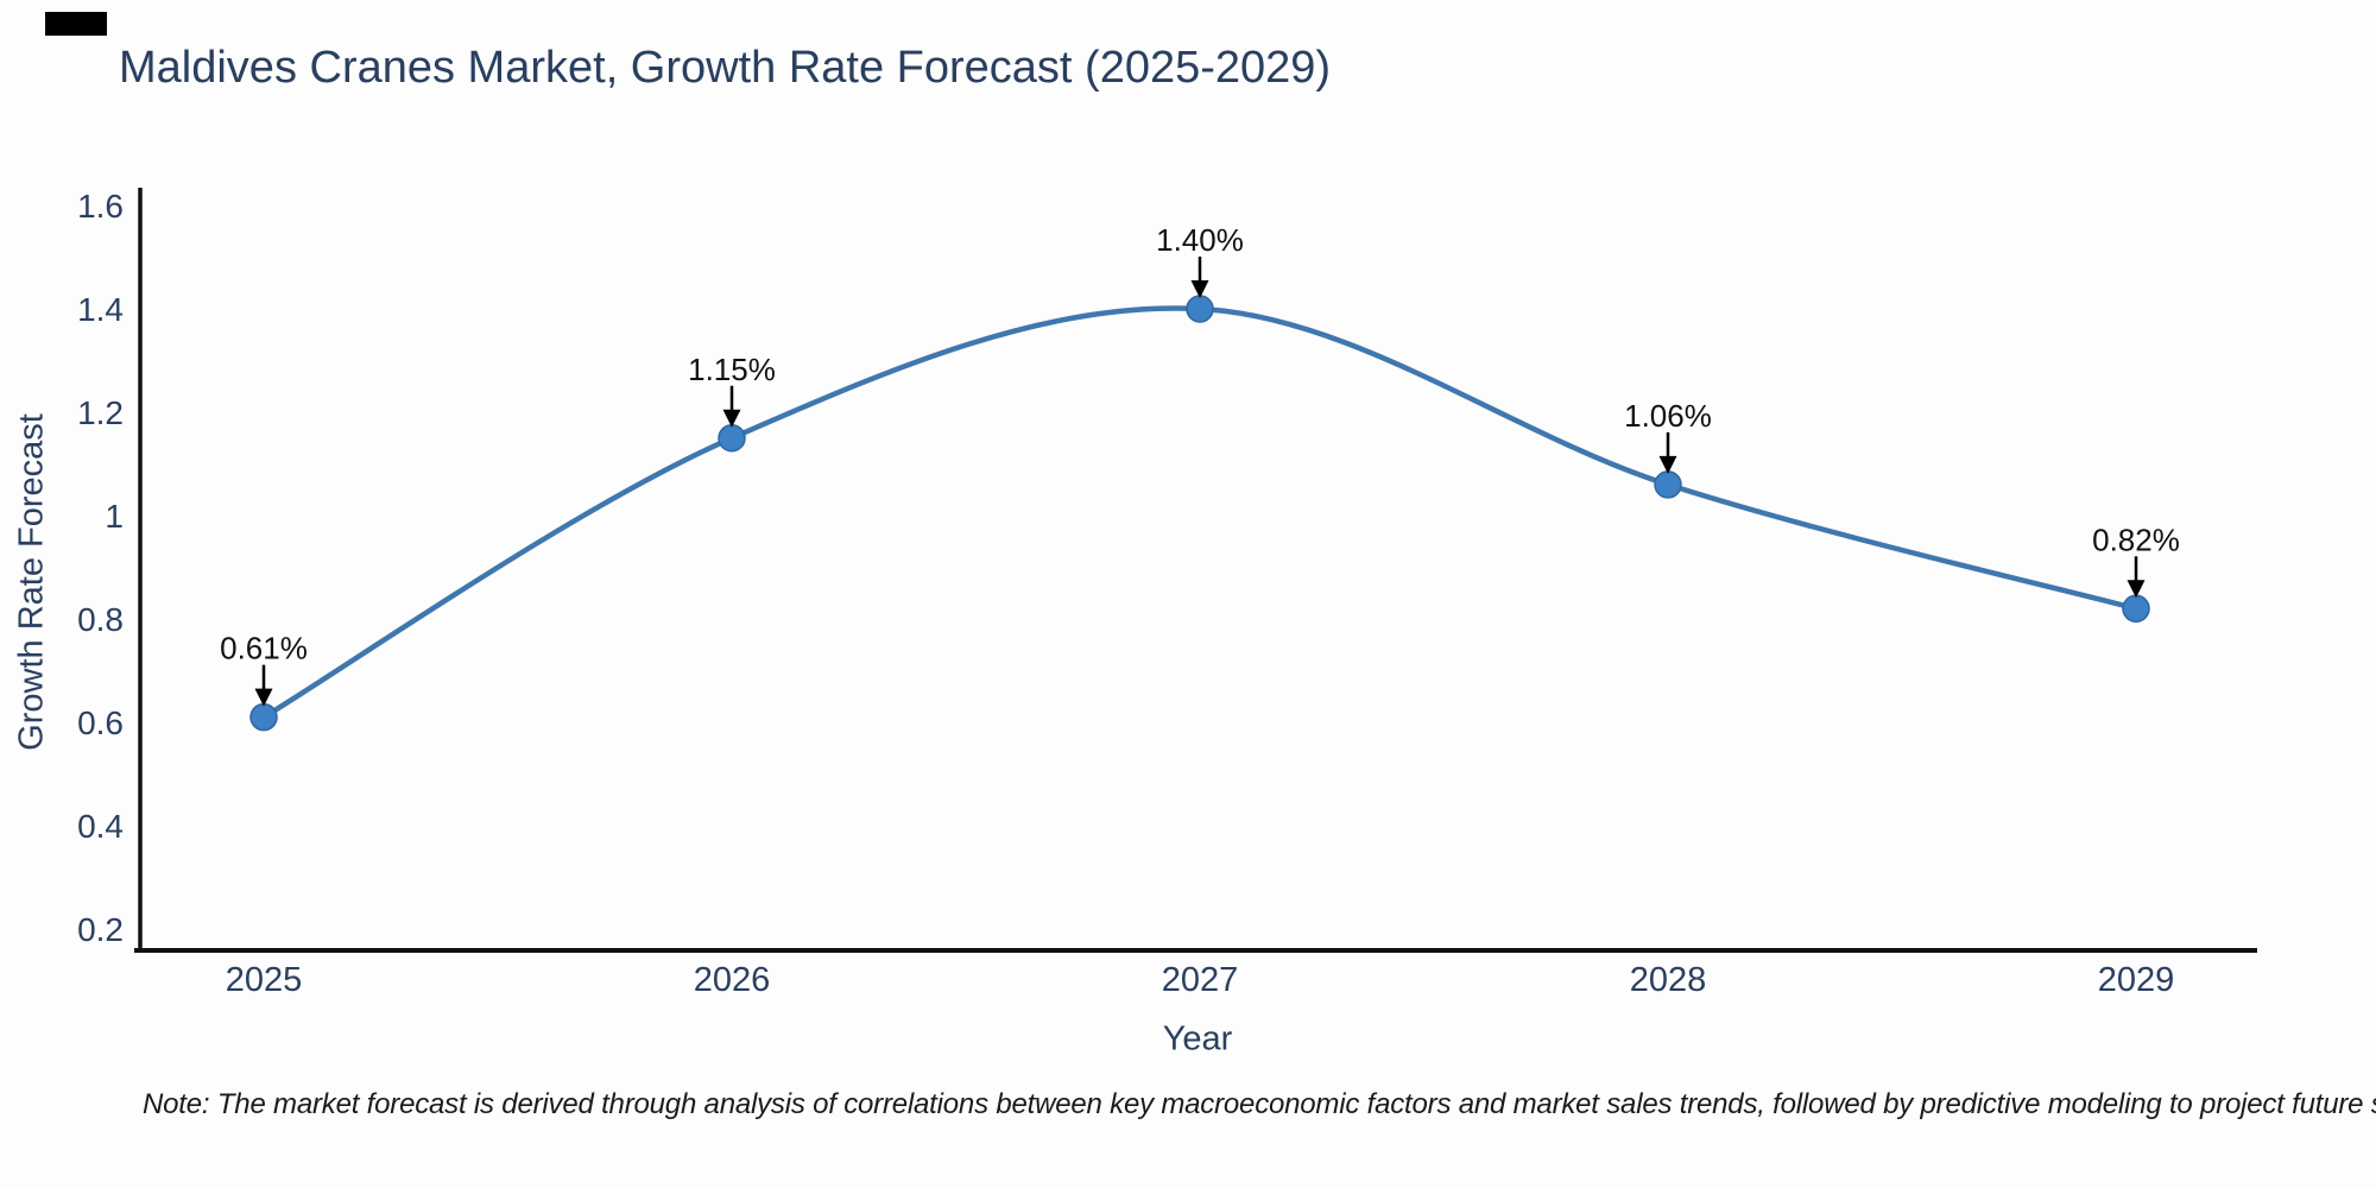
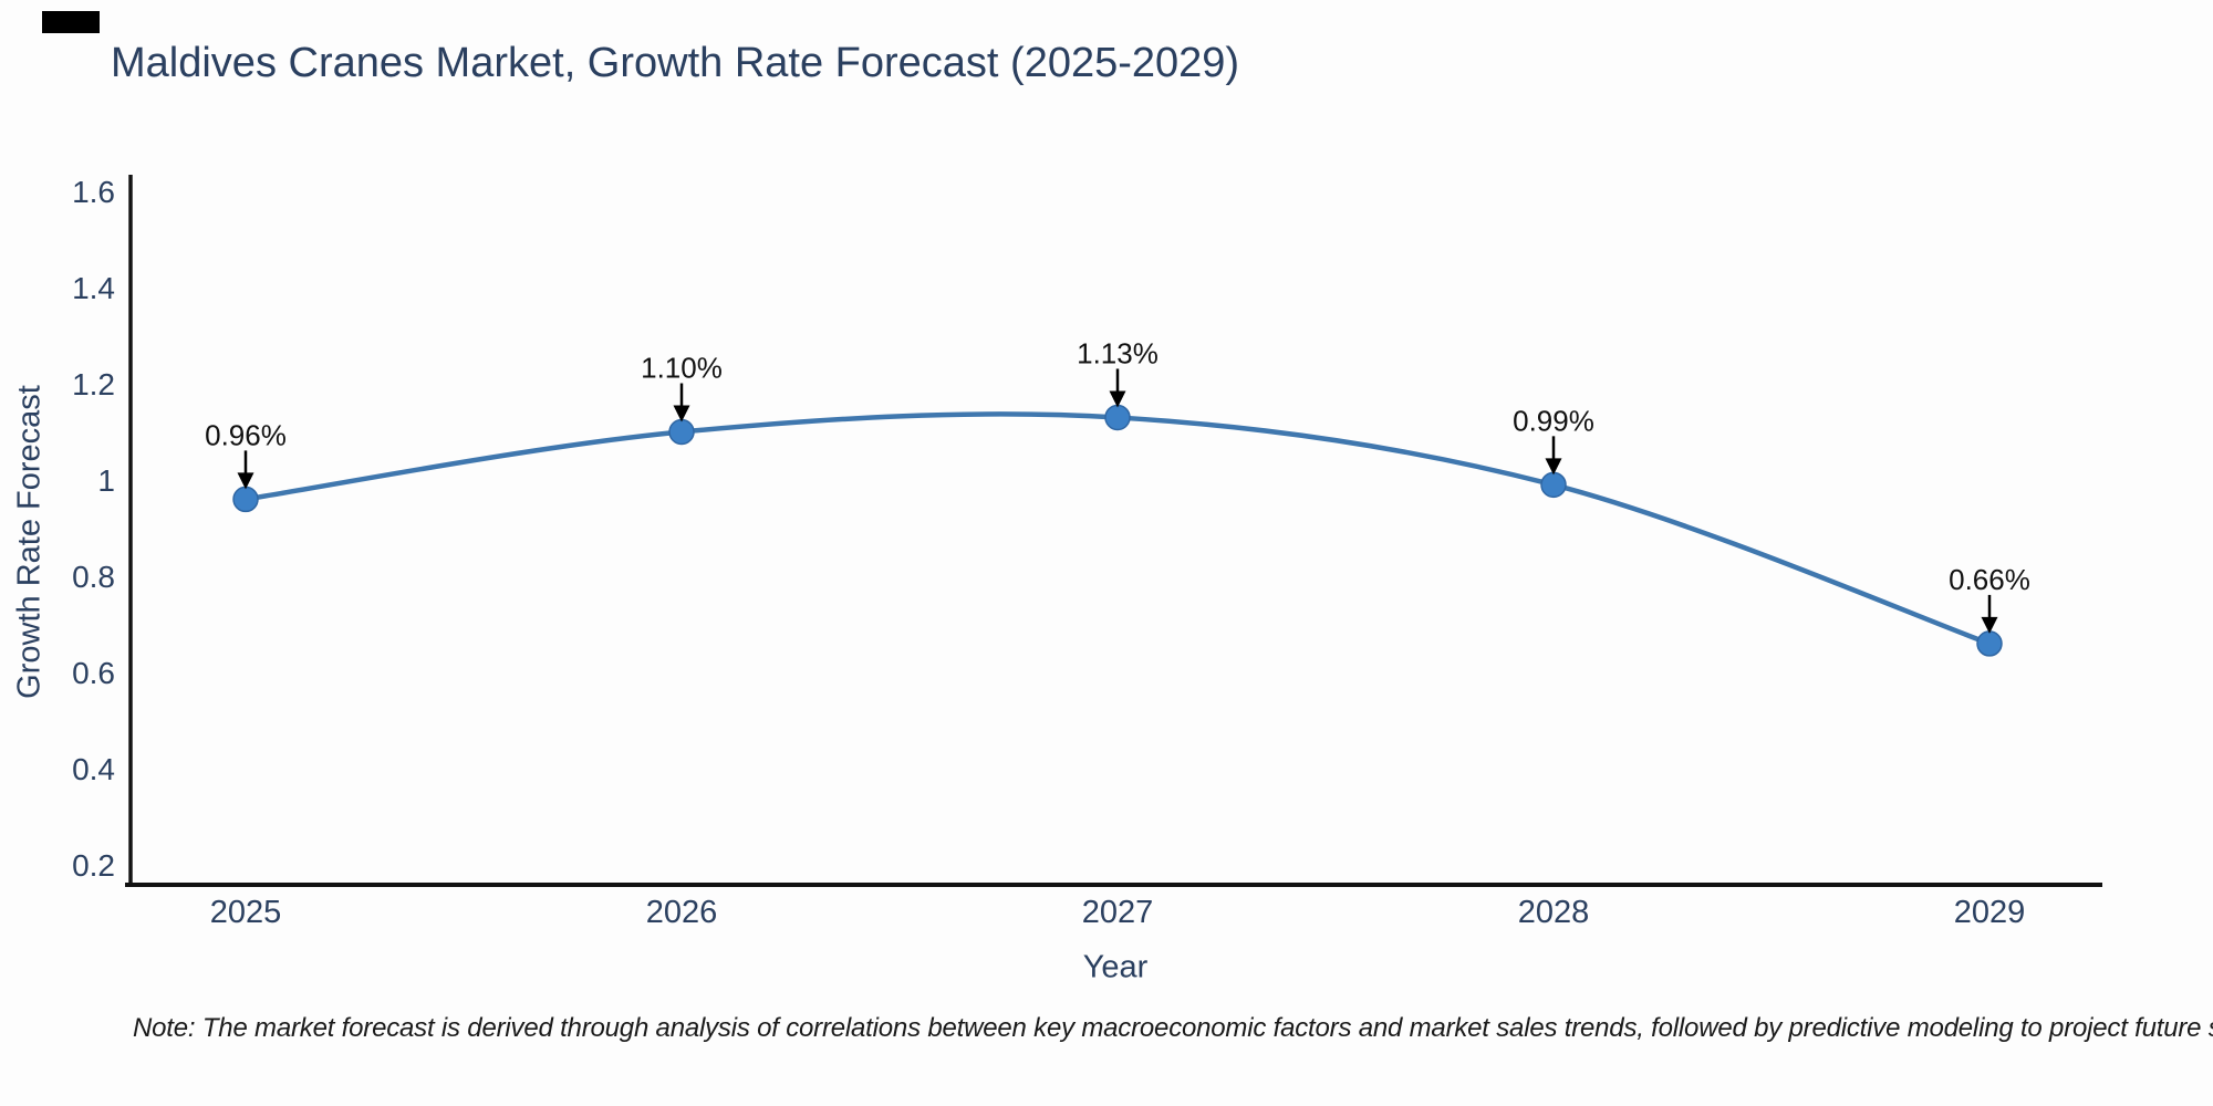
2025: 0.61% -> 0.96%
2026: 1.15% -> 1.10%
2027: 1.40% -> 1.13%
2028: 1.06% -> 0.99%
2029: 0.82% -> 0.66%
